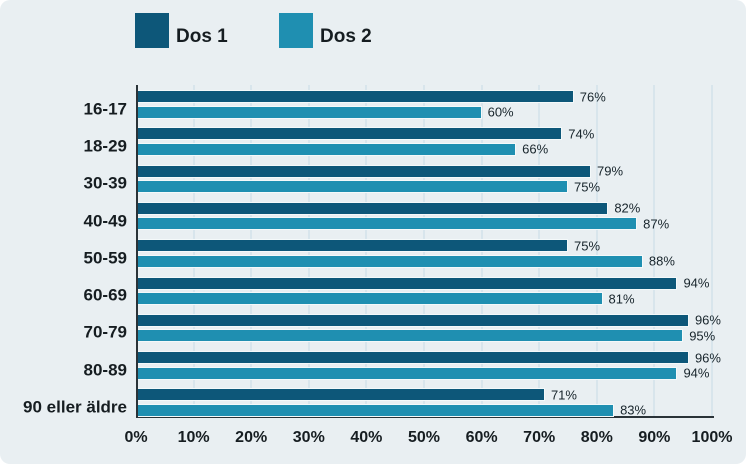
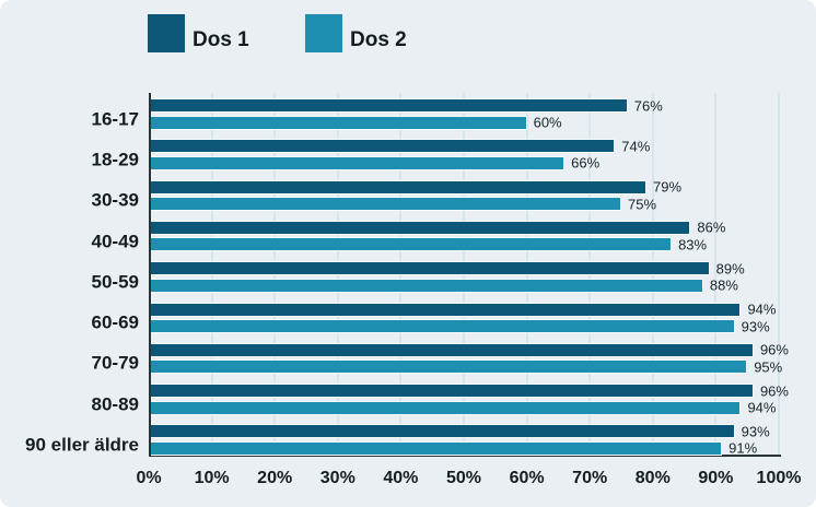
Dos 1/40-49: 82% -> 86%
Dos 2/40-49: 87% -> 83%
Dos 1/50-59: 75% -> 89%
Dos 2/60-69: 81% -> 93%
Dos 1/90 eller äldre: 71% -> 93%
Dos 2/90 eller äldre: 83% -> 91%
